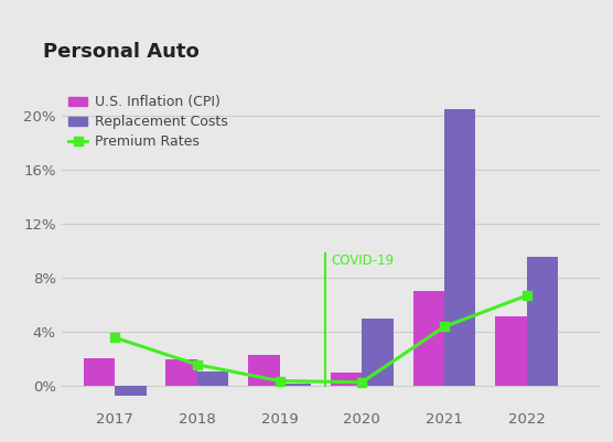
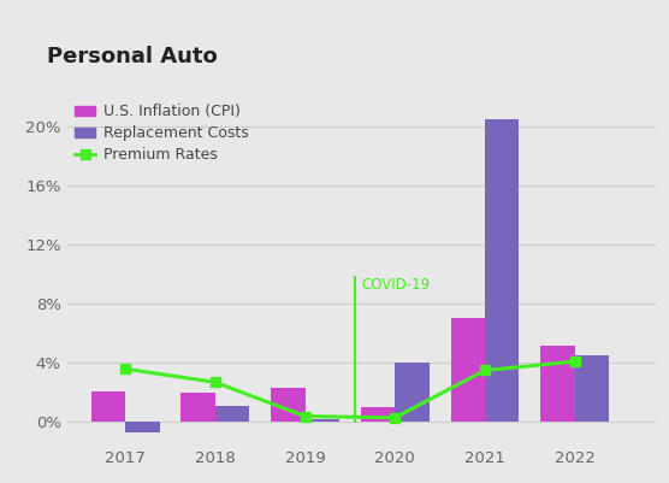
Premium Rates/2018: 1.6% -> 2.7%
Replacement Costs/2020: 5.0% -> 4.0%
Premium Rates/2021: 4.4% -> 3.5%
Premium Rates/2022: 6.7% -> 4.1%
Replacement Costs/2022: 9.6% -> 4.5%
